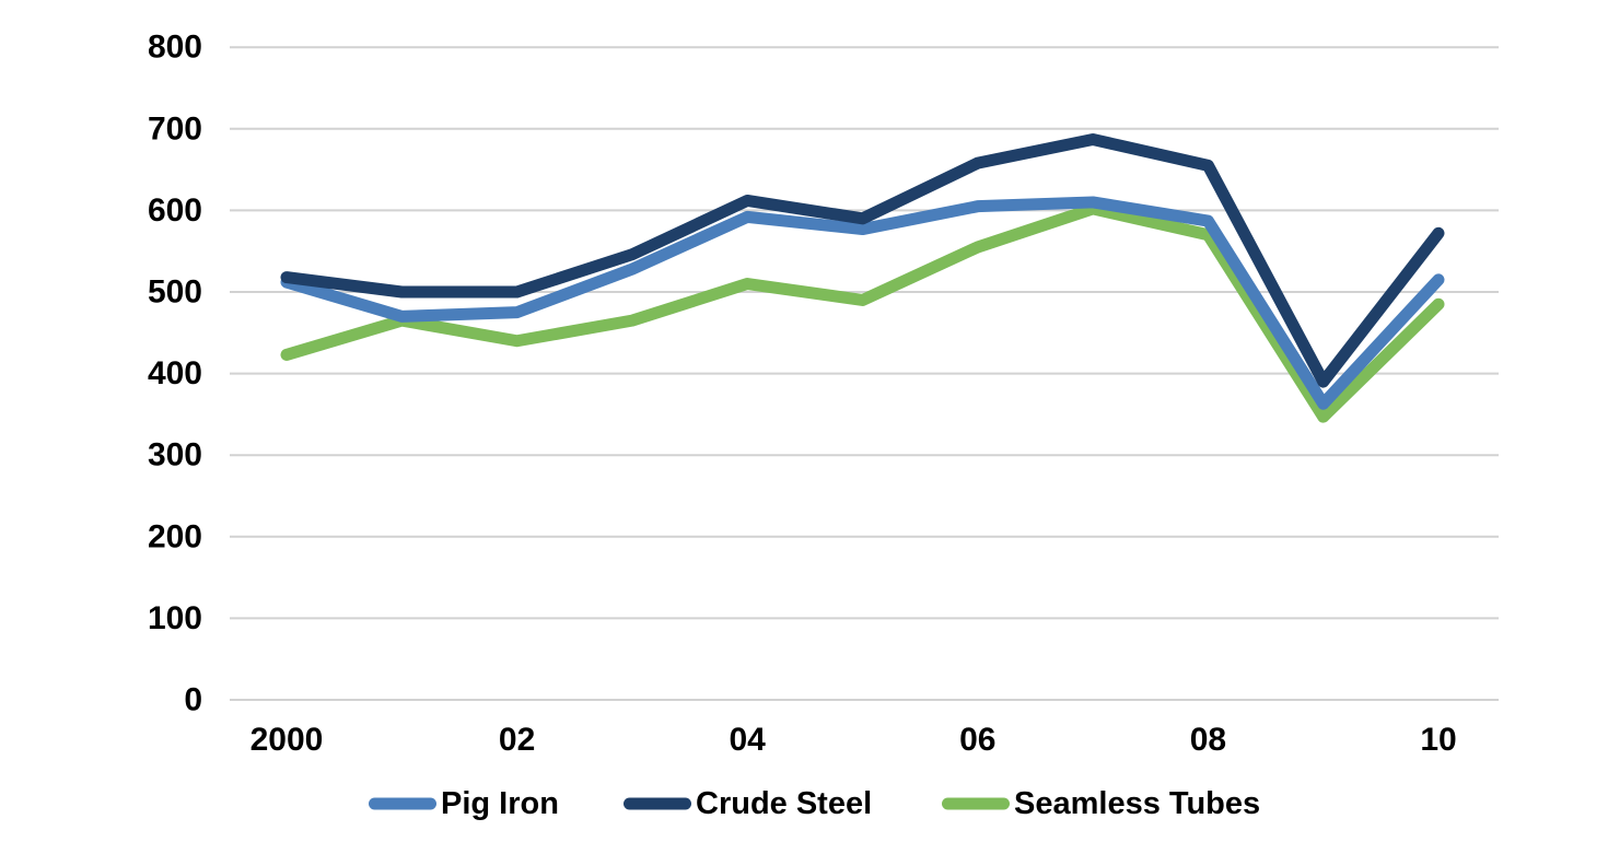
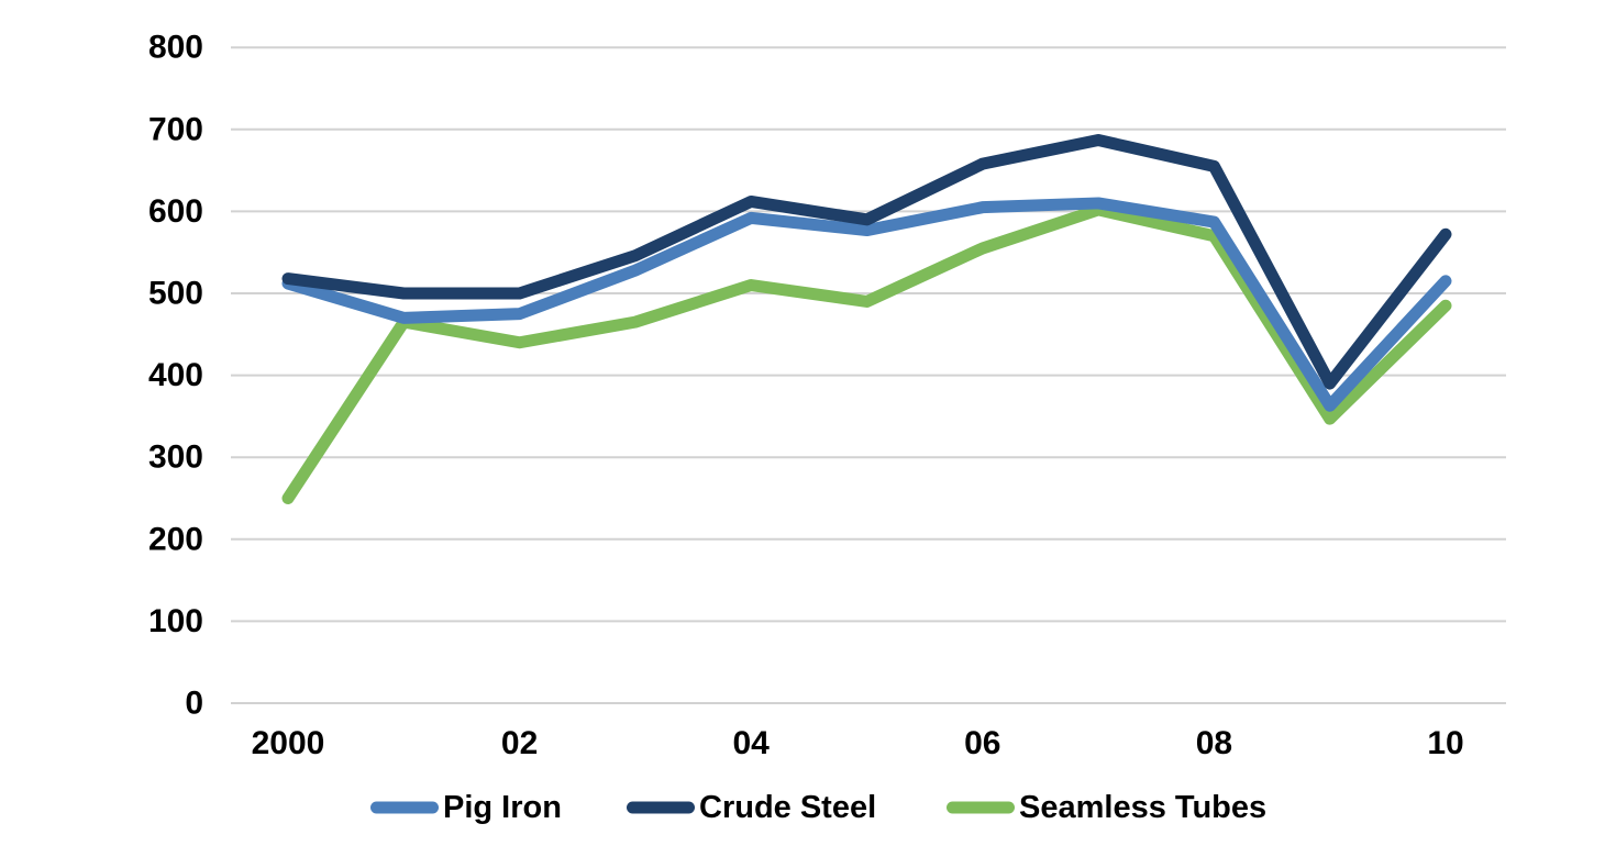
Seamless Tubes/2000: 420 -> 250
